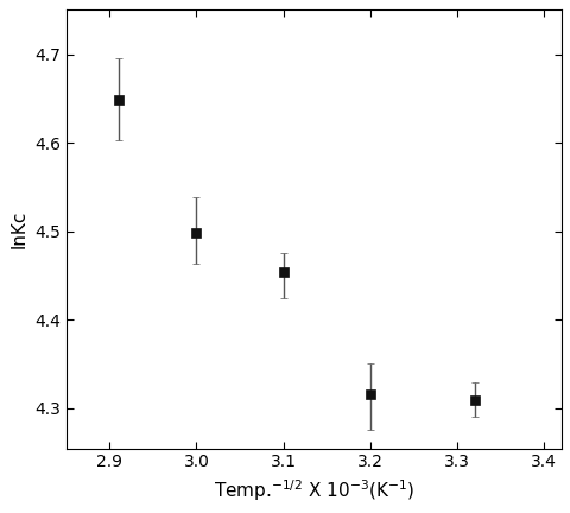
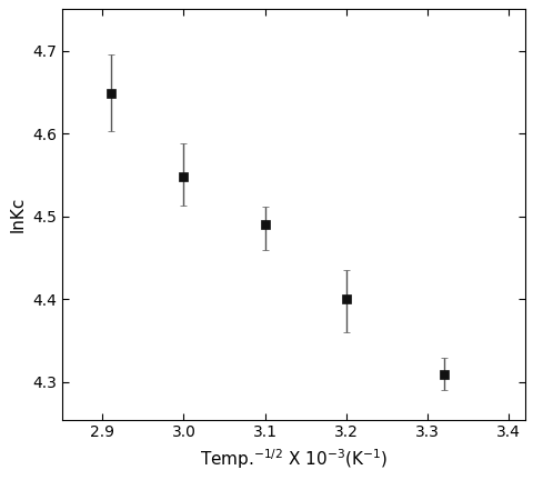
3.0: 4.498 -> 4.548
3.1: 4.454 -> 4.490
3.2: 4.316 -> 4.400
